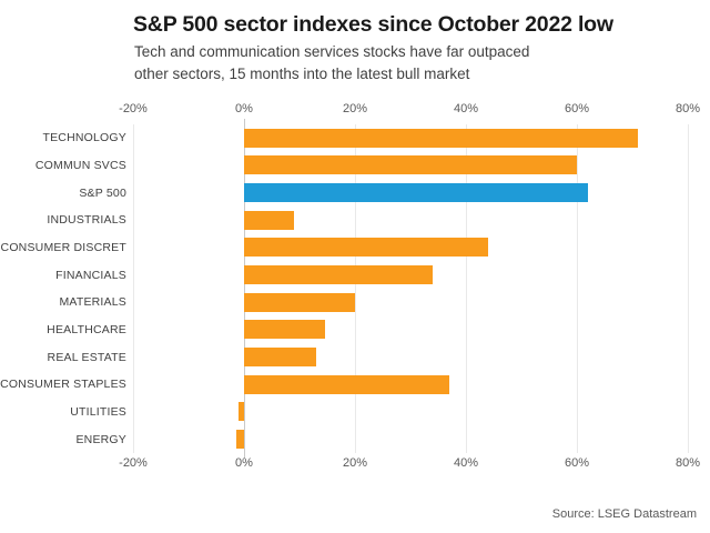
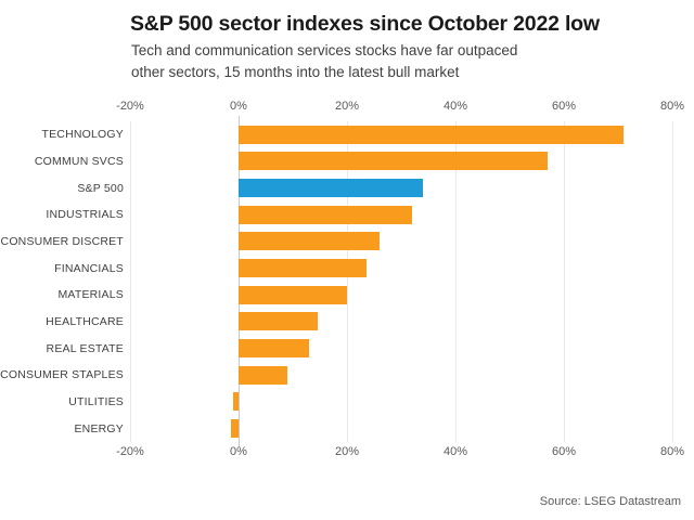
COMMUN SVCS: 60% -> 57%
S&P 500: 62% -> 34%
INDUSTRIALS: 9% -> 32%
CONSUMER DISCRET: 44% -> 26%
FINANCIALS: 34% -> 24%
CONSUMER STAPLES: 37% -> 9%
